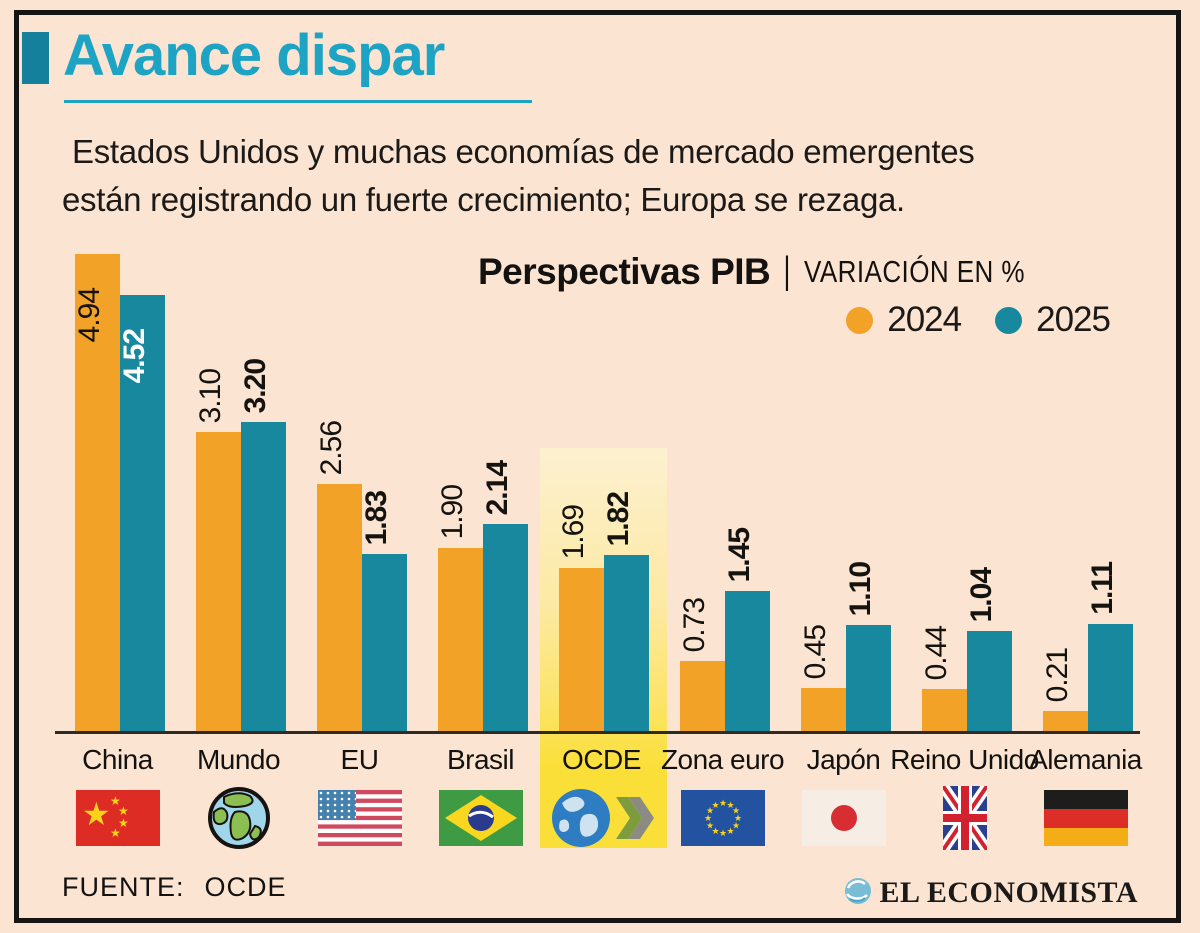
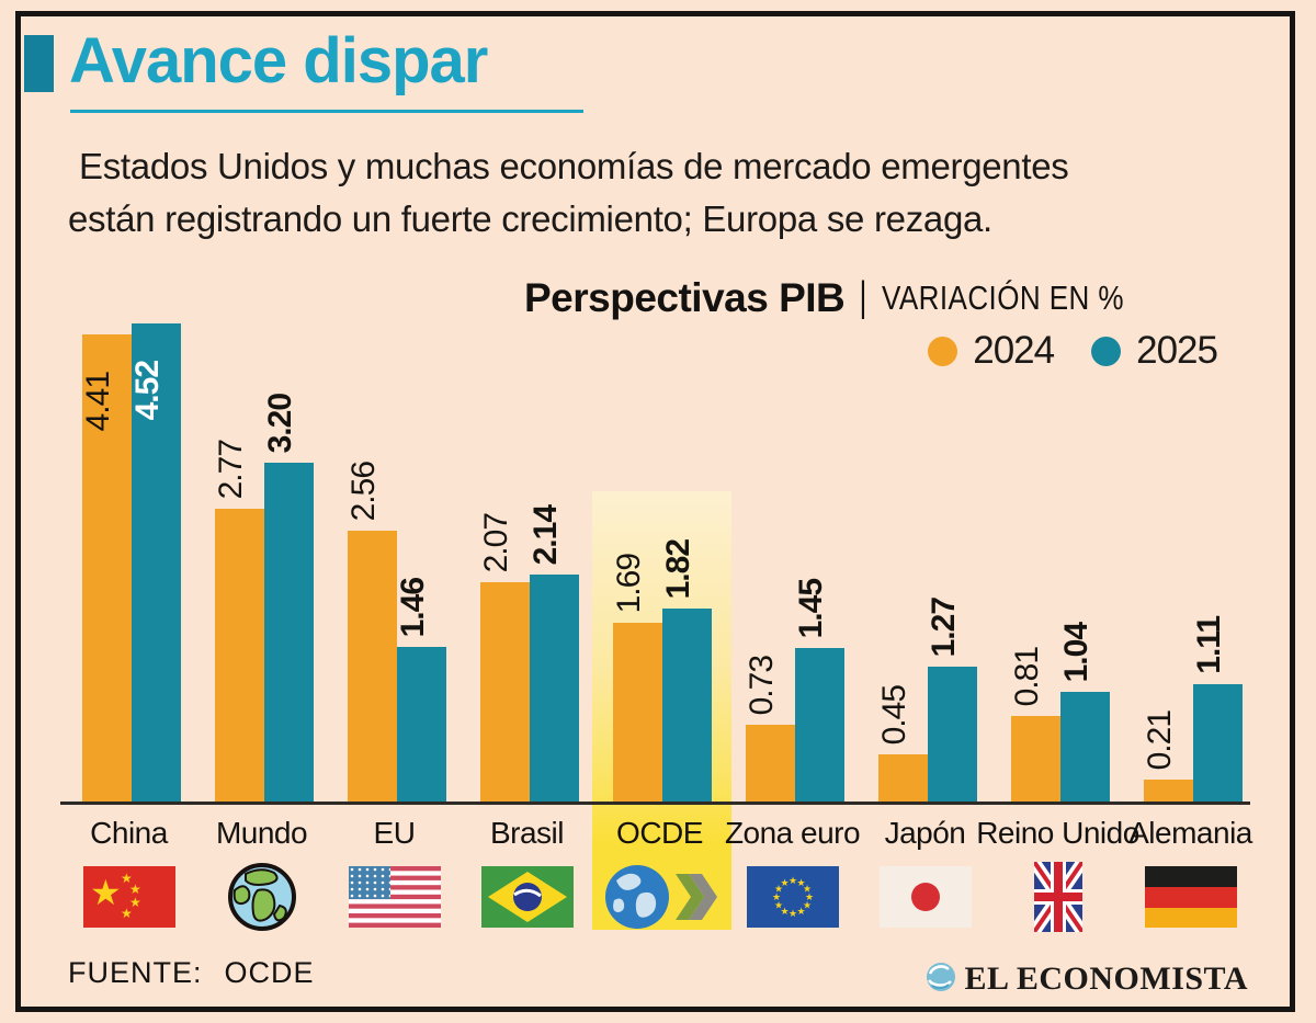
2024/China: 4.94 -> 4.41
2024/Mundo: 3.10 -> 2.77
2025/EU: 1.83 -> 1.46
2024/Brasil: 1.90 -> 2.07
2025/Japón: 1.10 -> 1.27
2024/Reino Unido: 0.44 -> 0.81
